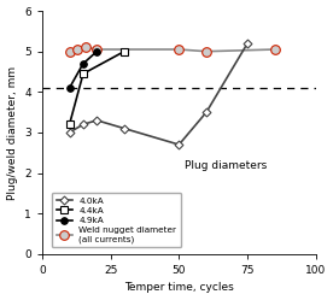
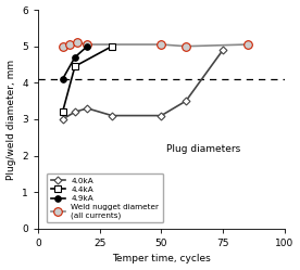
4.0kA/50: 2.7 -> 3.1
4.0kA/75: 5.2 -> 4.9
